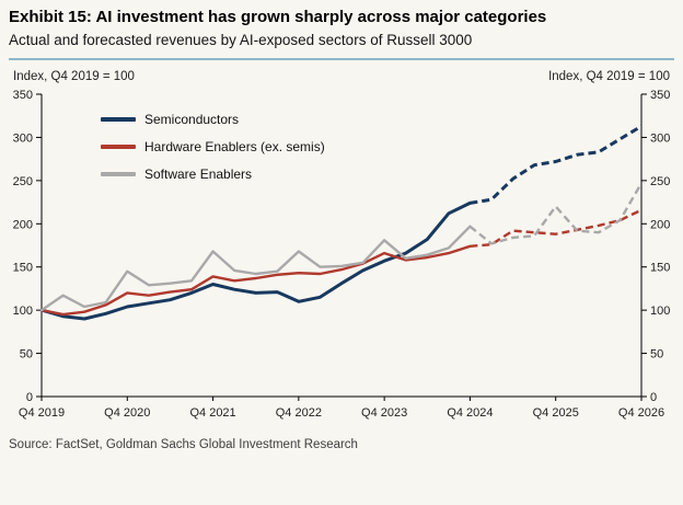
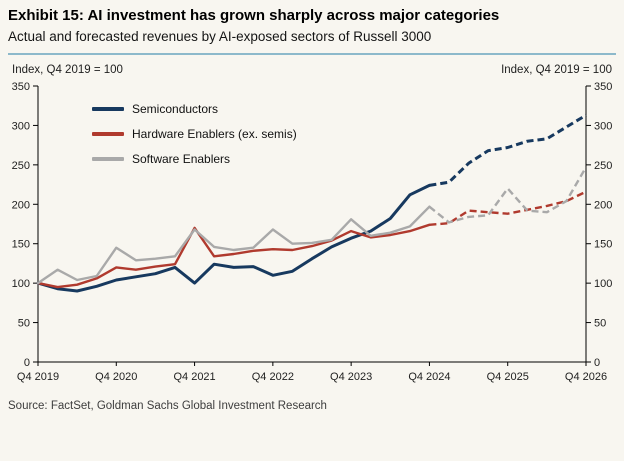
Semiconductors/Q4 2021: 130 -> 100
Hardware Enablers (ex. semis)/Q4 2021: 140 -> 170
